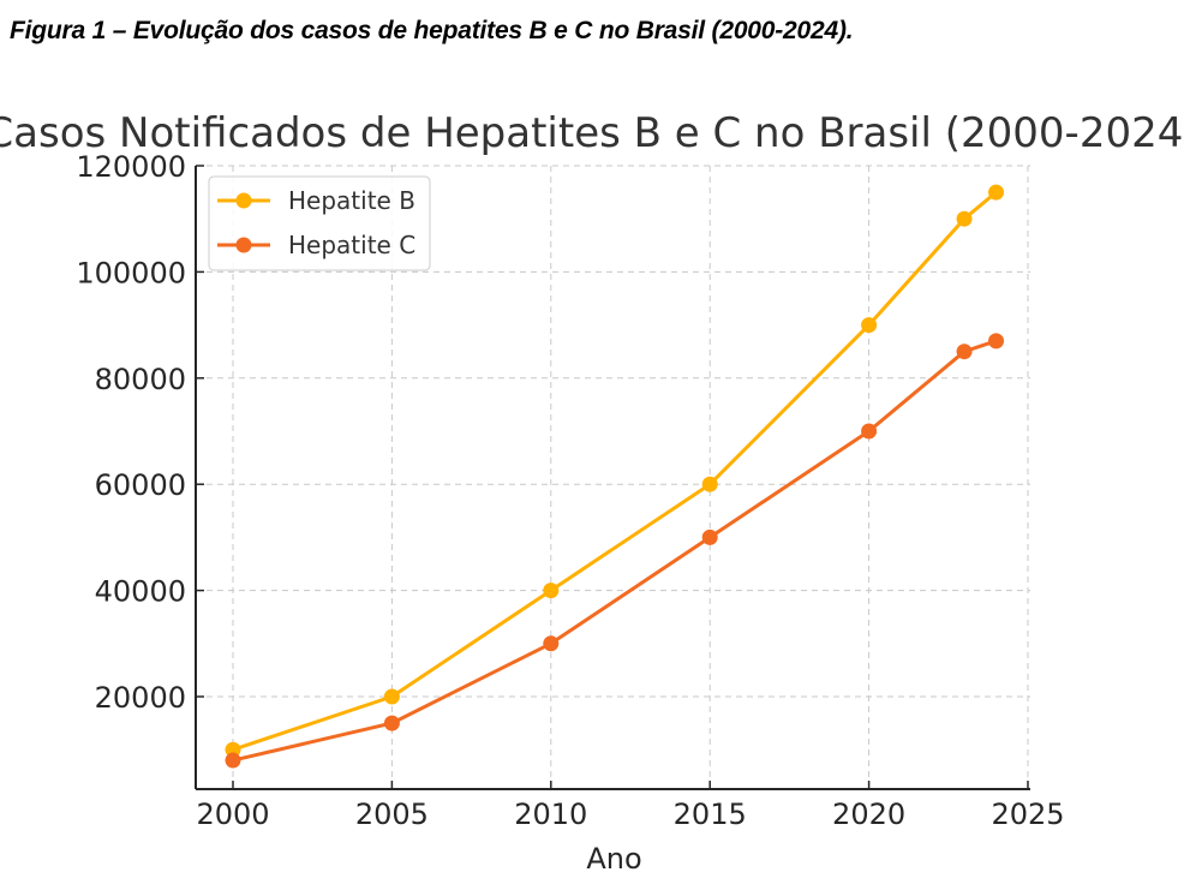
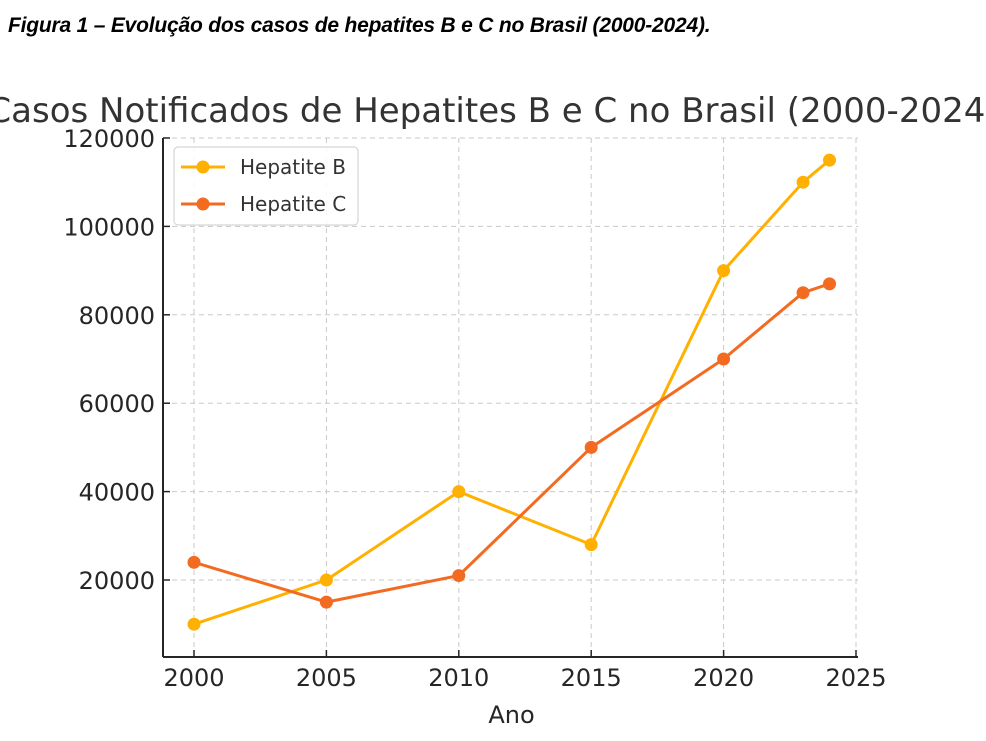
Hepatite C/2000: 8000 -> 24000
Hepatite C/2010: 30000 -> 21000
Hepatite B/2015: 60000 -> 28000
